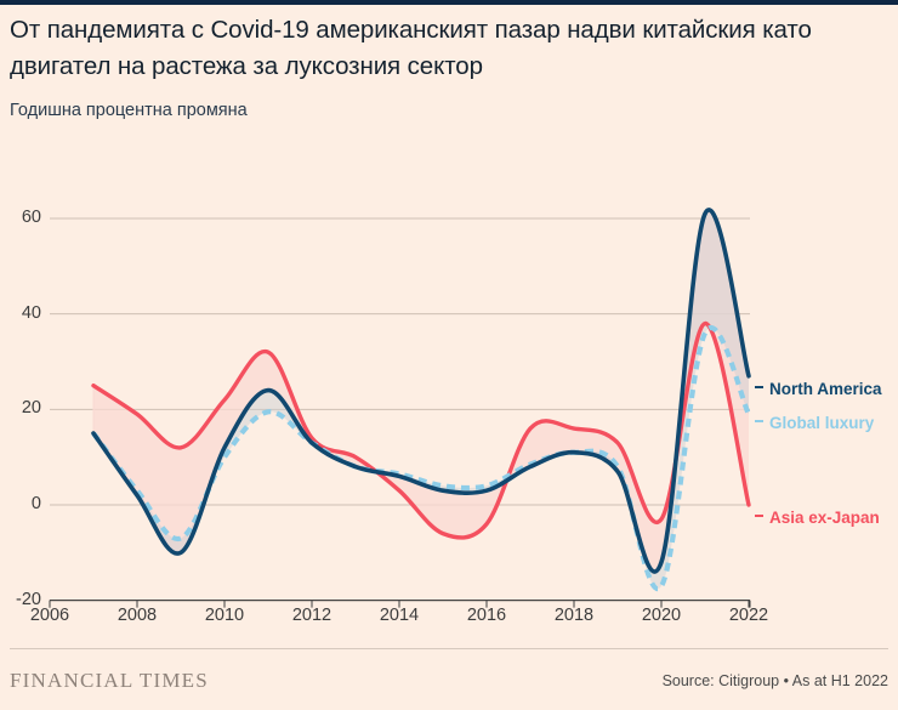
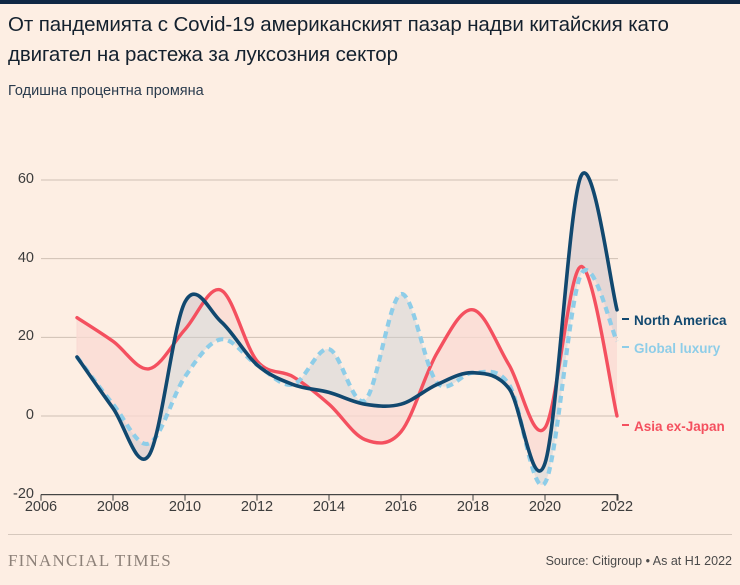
North America/2010: 12 -> 29
Global luxury/2014: 6 -> 17
Global luxury/2016: 4 -> 31
Asia ex-Japan/2018: 16 -> 27
